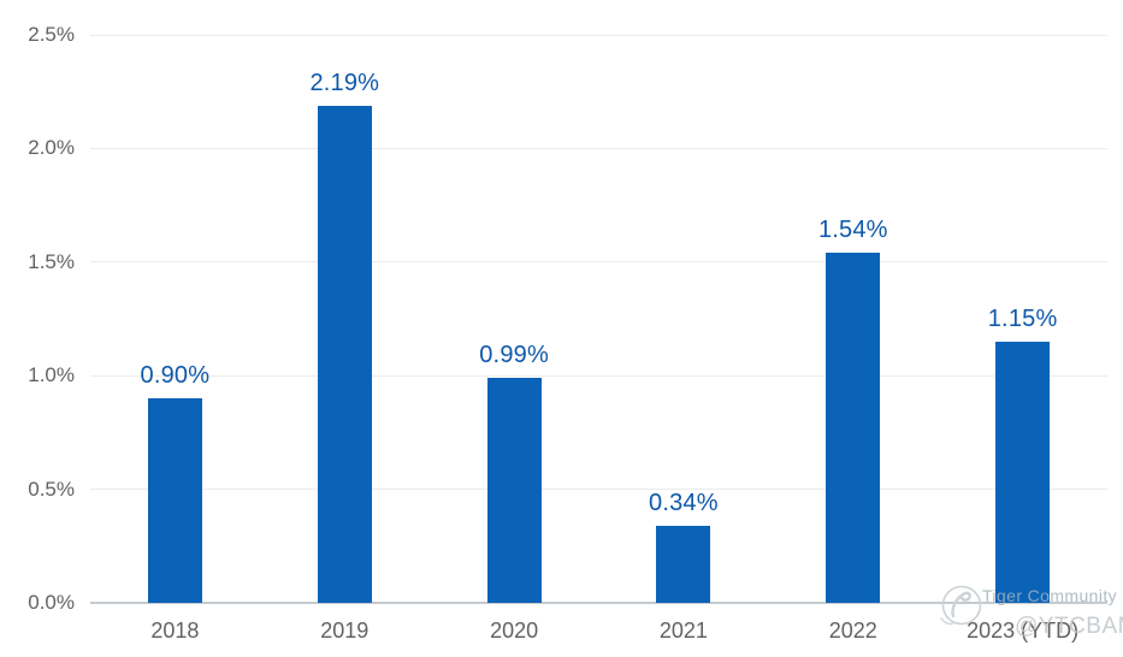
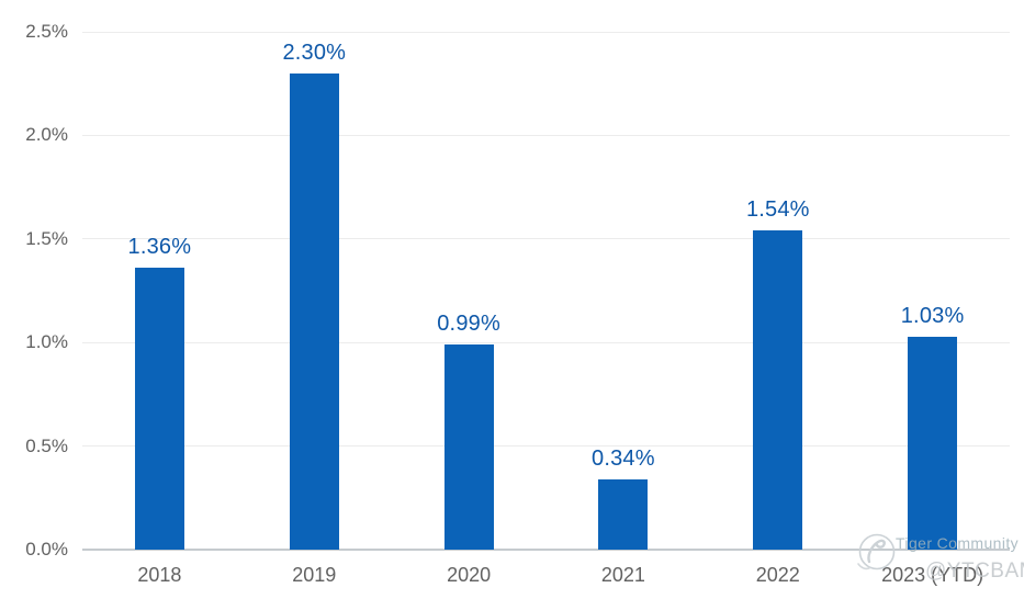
2018: 0.90% -> 1.36%
2019: 2.19% -> 2.30%
2023 (YTD): 1.15% -> 1.03%
